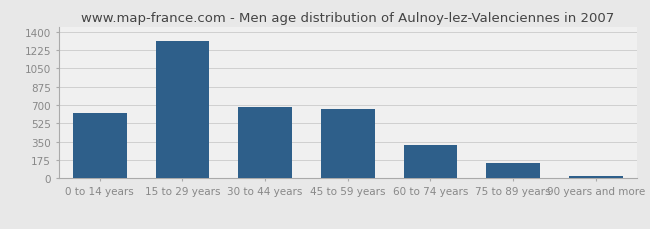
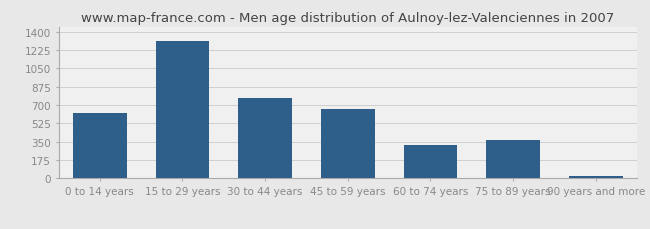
30 to 44 years: 680 -> 770
75 to 89 years: 140 -> 370
